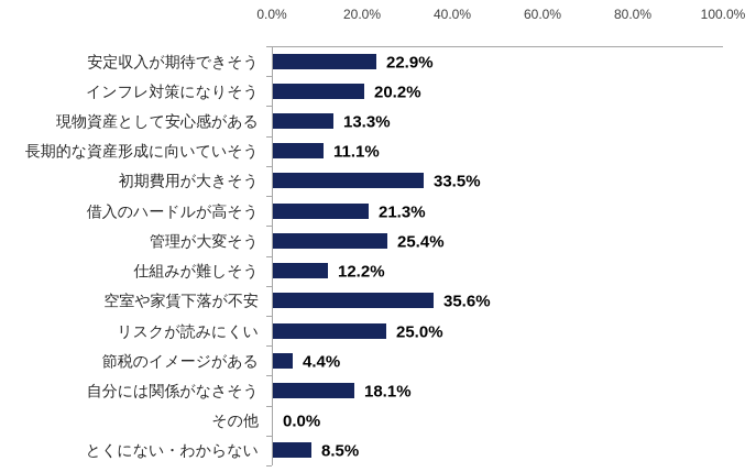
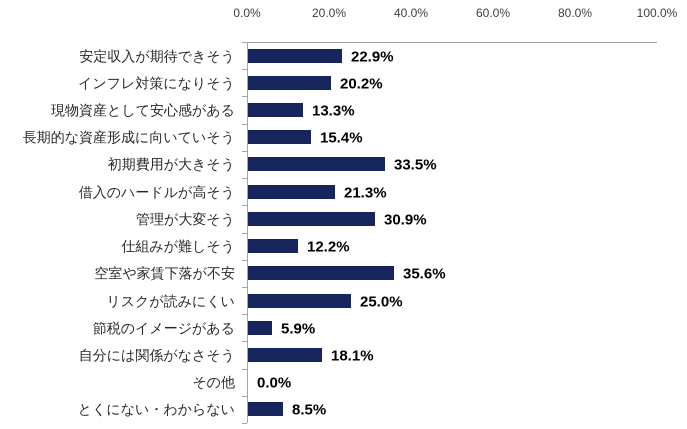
長期的な資産形成に向いていそう: 11.1% -> 15.4%
管理が大変そう: 25.4% -> 30.9%
節税のイメージがある: 4.4% -> 5.9%
